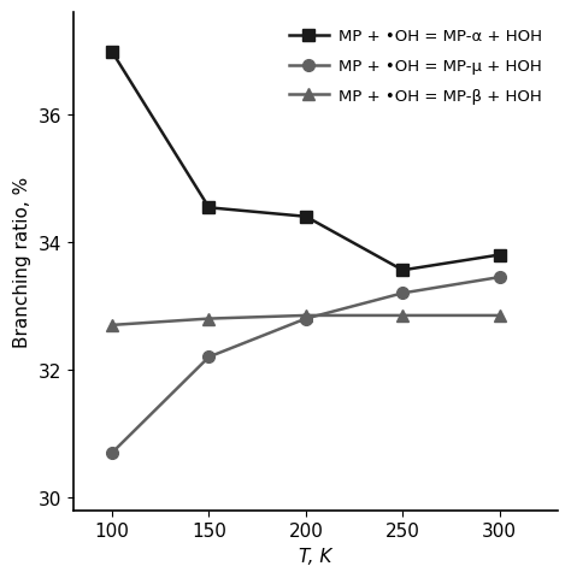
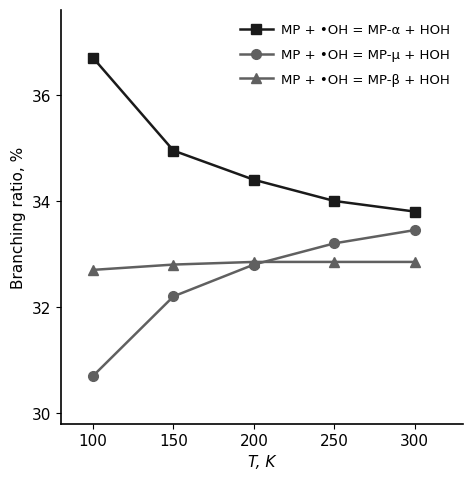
MP + •OH = MP-α + HOH/100: 36.98 -> 36.70
MP + •OH = MP-α + HOH/150: 34.54 -> 34.95
MP + •OH = MP-α + HOH/250: 33.56 -> 34.00
